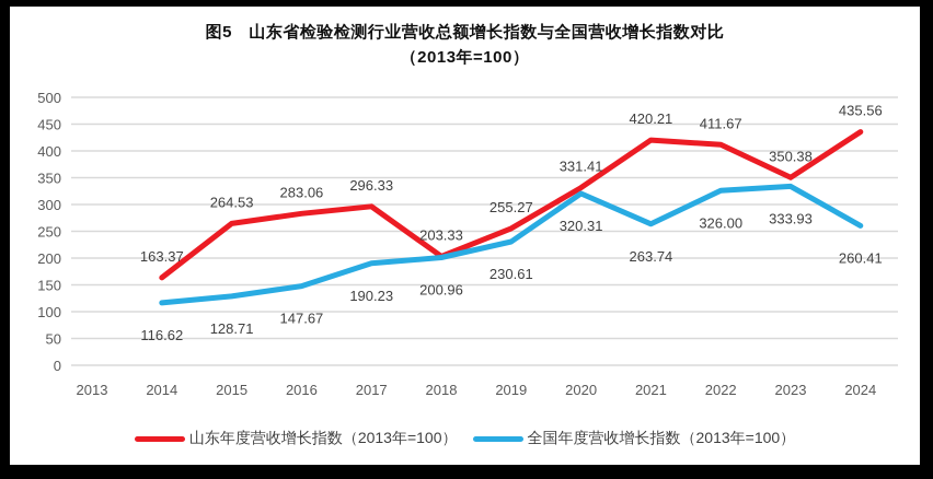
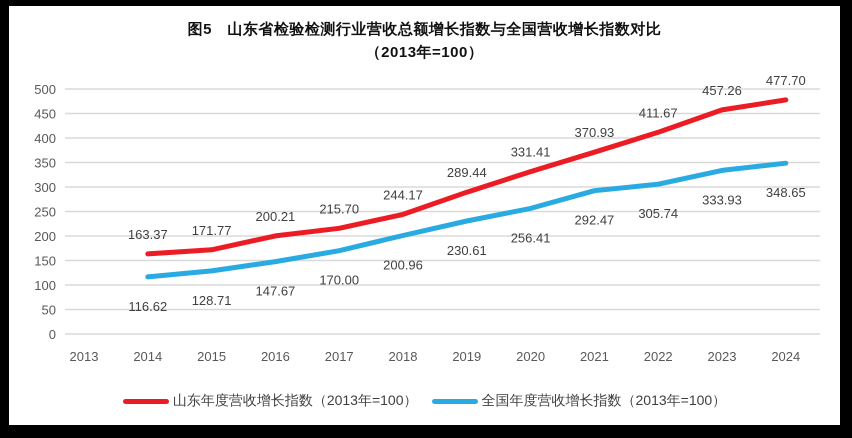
山东年度营收增长指数（2013年=100）/2015: 264.53 -> 171.77
山东年度营收增长指数（2013年=100）/2016: 283.06 -> 200.21
山东年度营收增长指数（2013年=100）/2017: 296.33 -> 215.70
全国年度营收增长指数（2013年=100）/2017: 190.23 -> 170.00
山东年度营收增长指数（2013年=100）/2018: 203.33 -> 244.17
山东年度营收增长指数（2013年=100）/2019: 255.27 -> 289.44
全国年度营收增长指数（2013年=100）/2020: 320.31 -> 256.41
山东年度营收增长指数（2013年=100）/2021: 420.21 -> 370.93
全国年度营收增长指数（2013年=100）/2021: 263.74 -> 292.47
全国年度营收增长指数（2013年=100）/2022: 326.00 -> 305.74
山东年度营收增长指数（2013年=100）/2023: 350.38 -> 457.26
山东年度营收增长指数（2013年=100）/2024: 435.56 -> 477.70
全国年度营收增长指数（2013年=100）/2024: 260.41 -> 348.65
